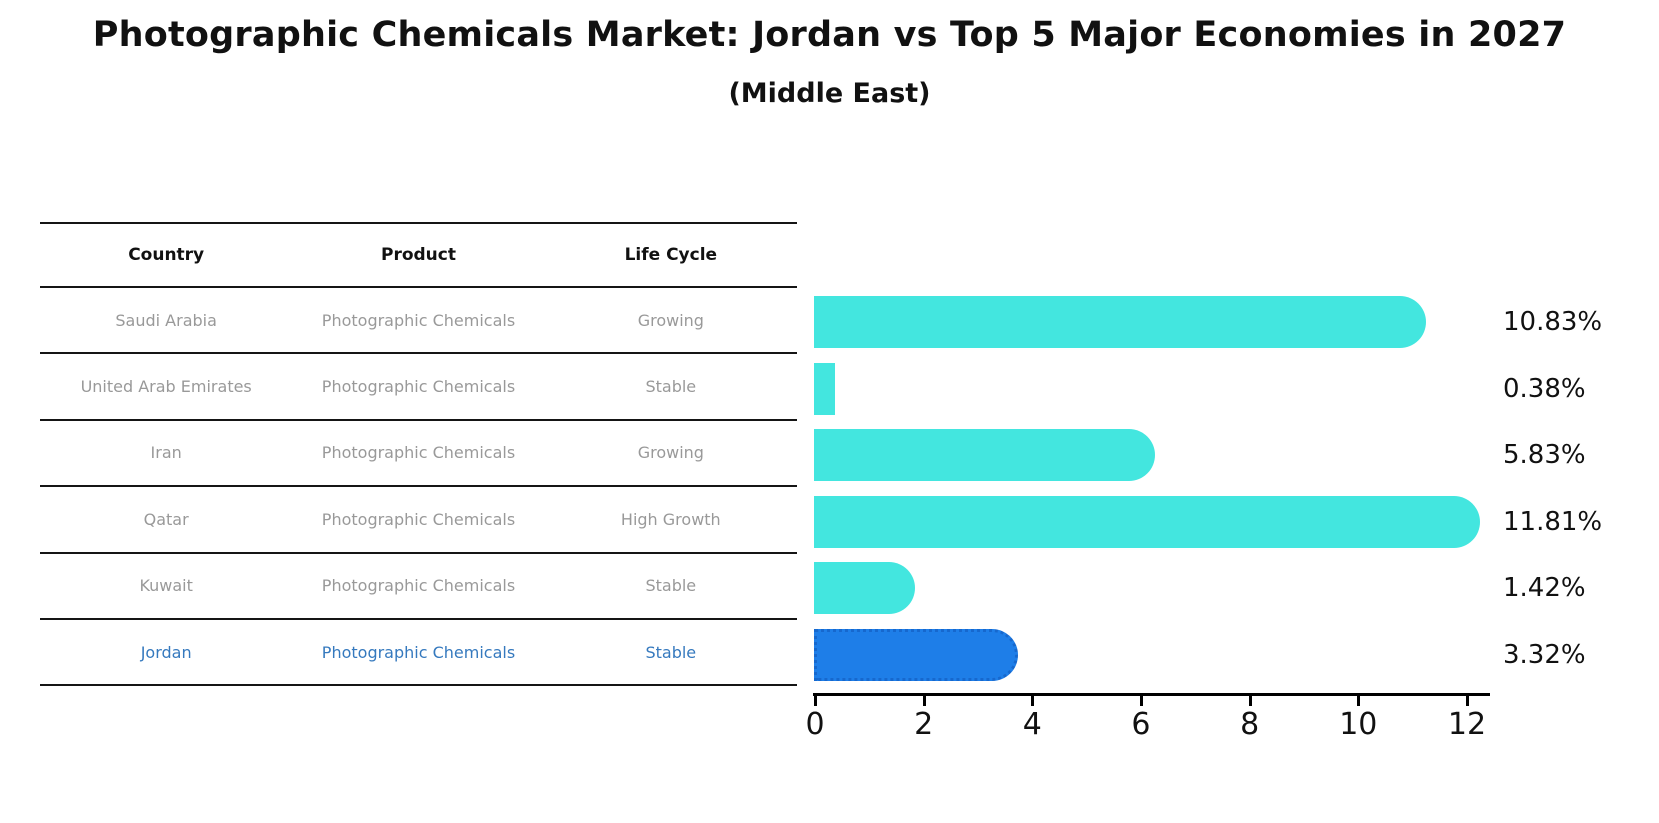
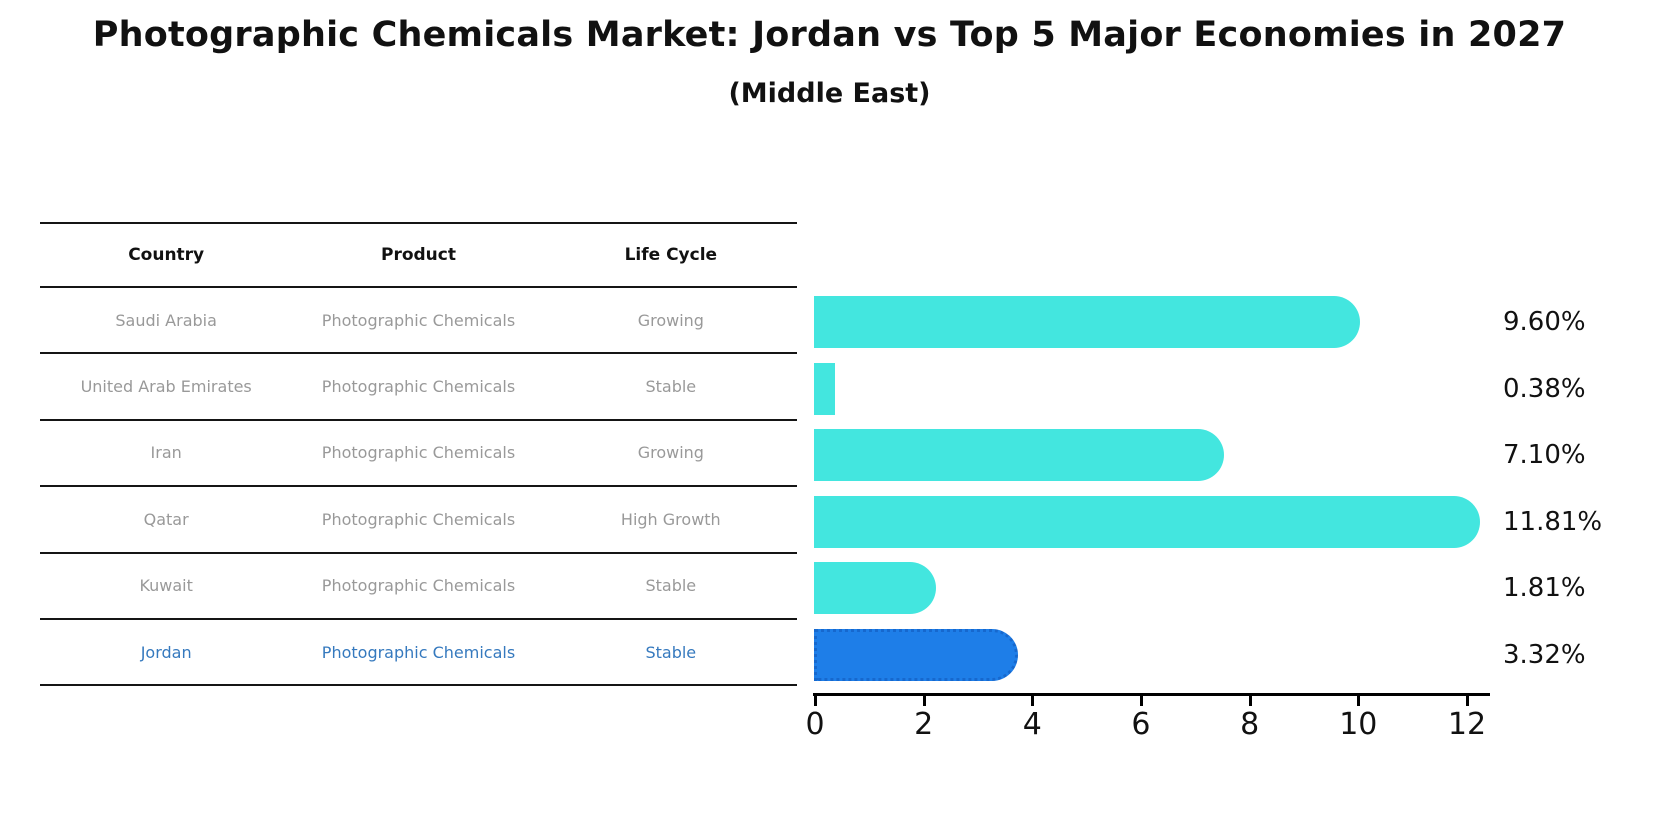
Saudi Arabia: 10.83% -> 9.60%
Iran: 5.83% -> 7.10%
Kuwait: 1.42% -> 1.81%
